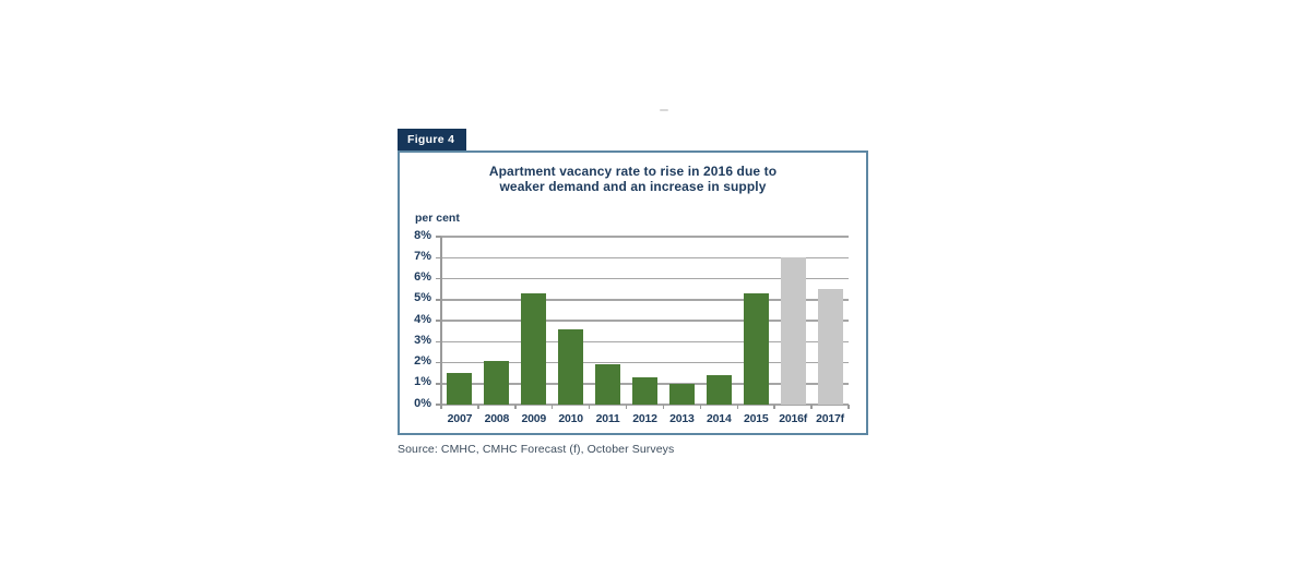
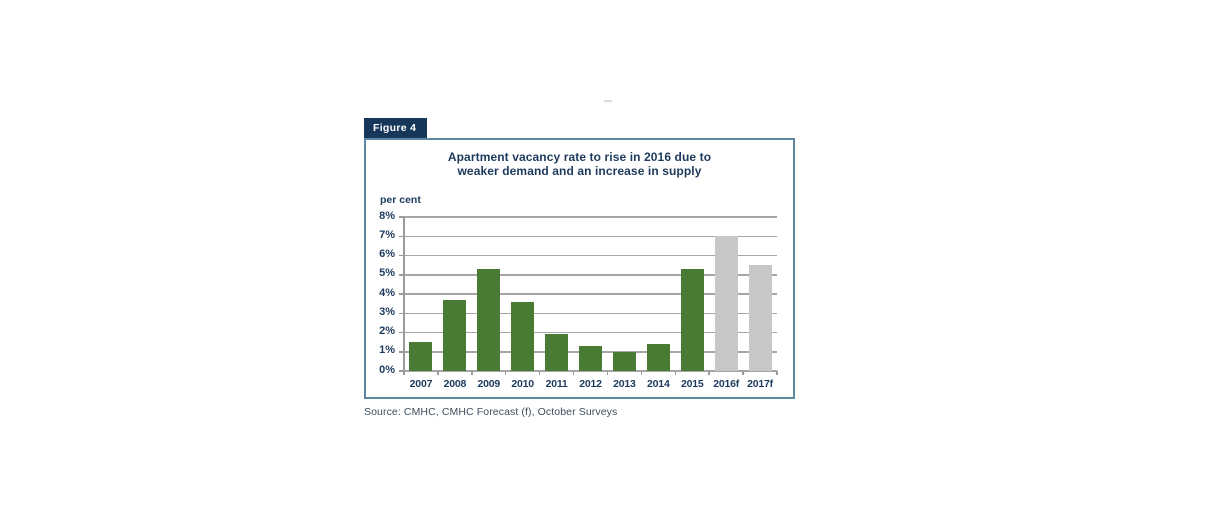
2008: 2.1% -> 3.7%
